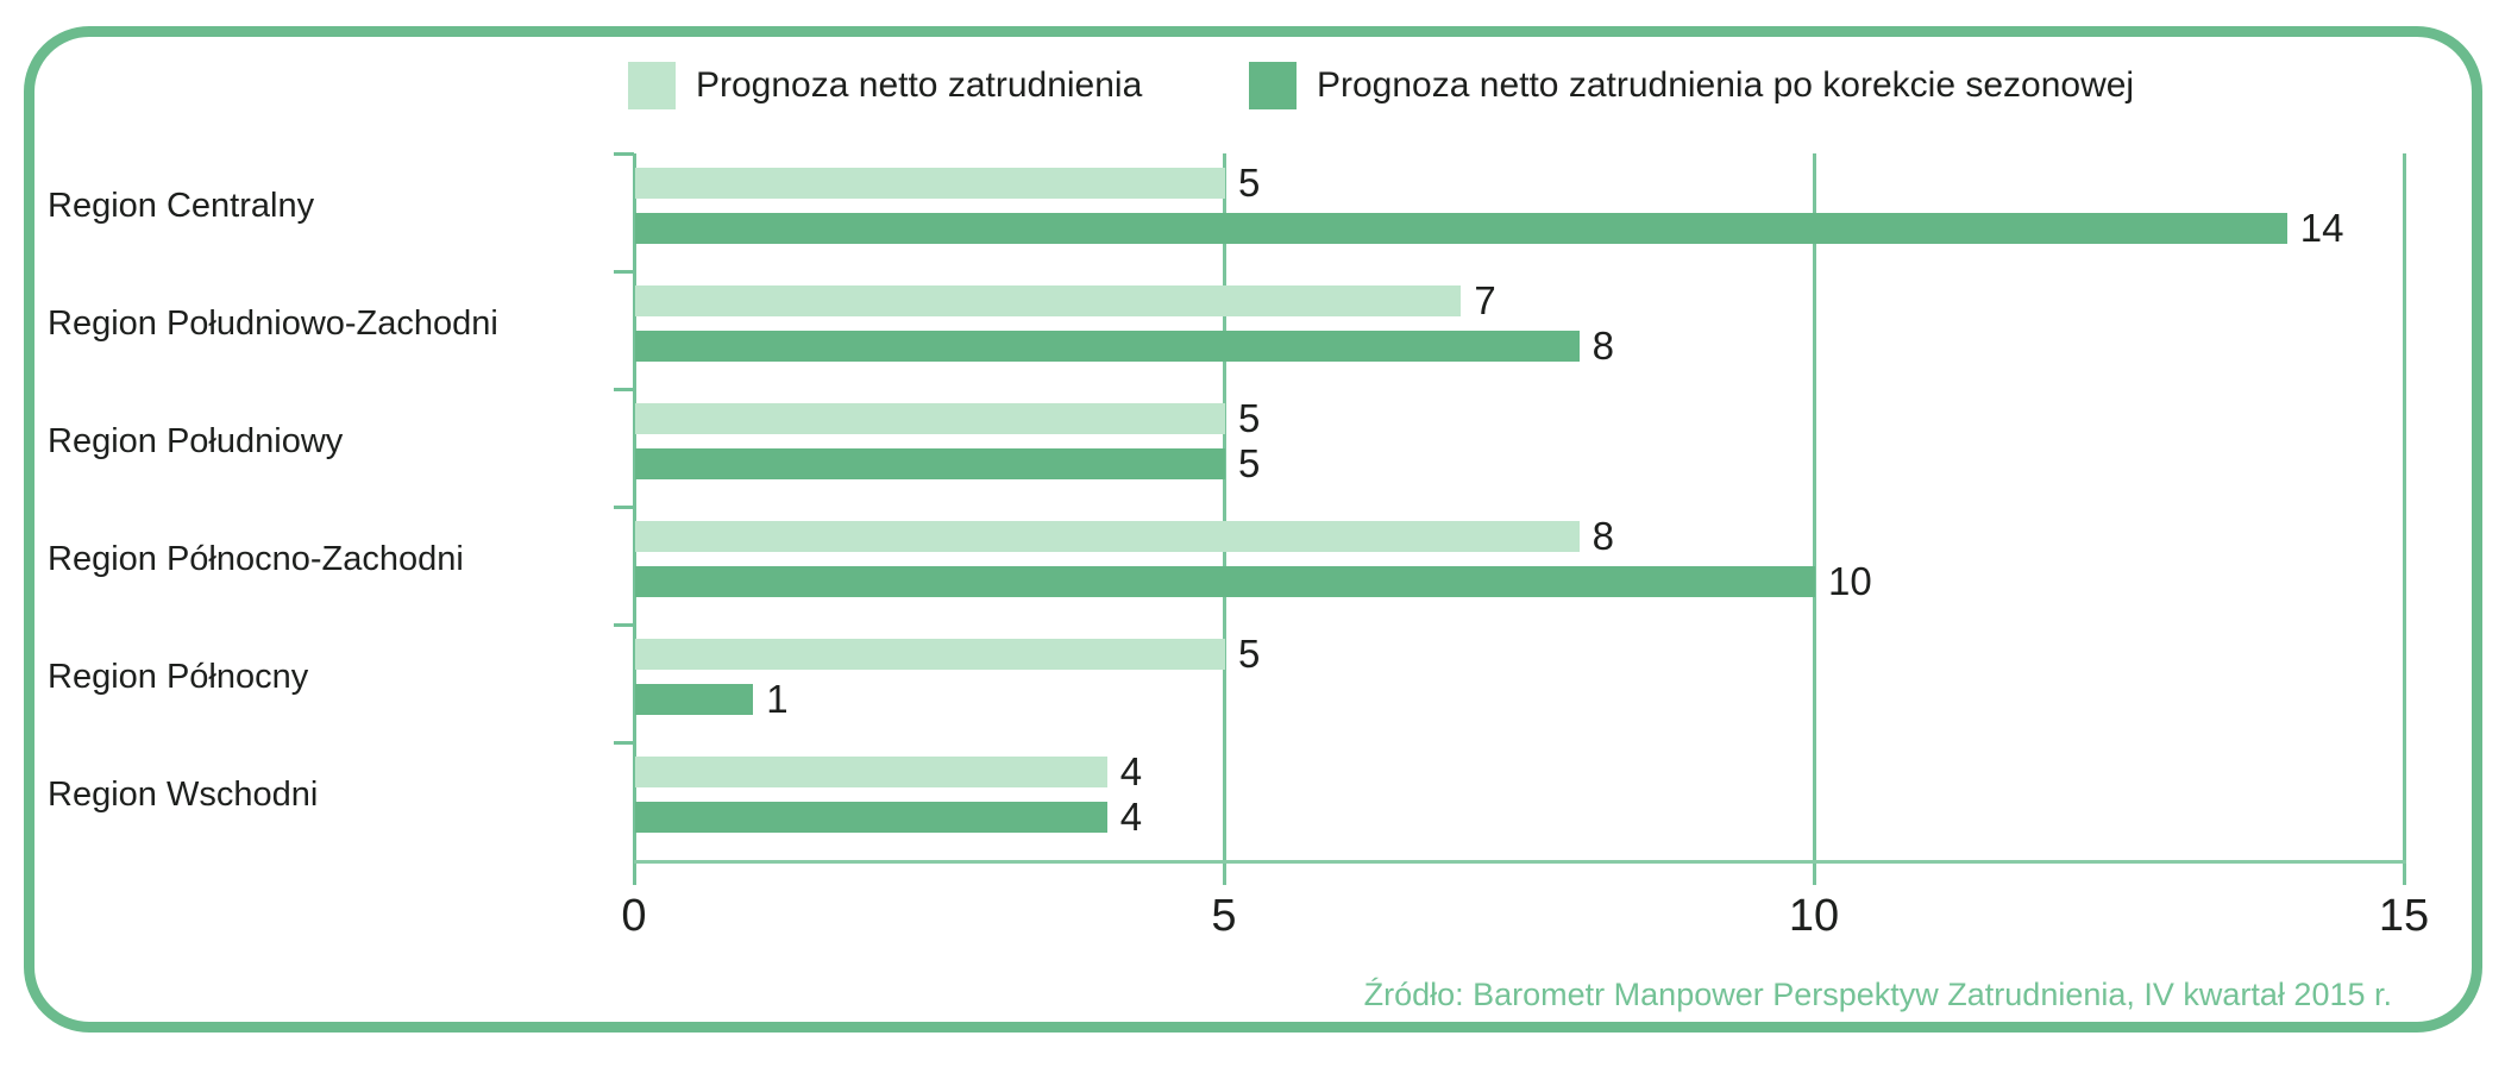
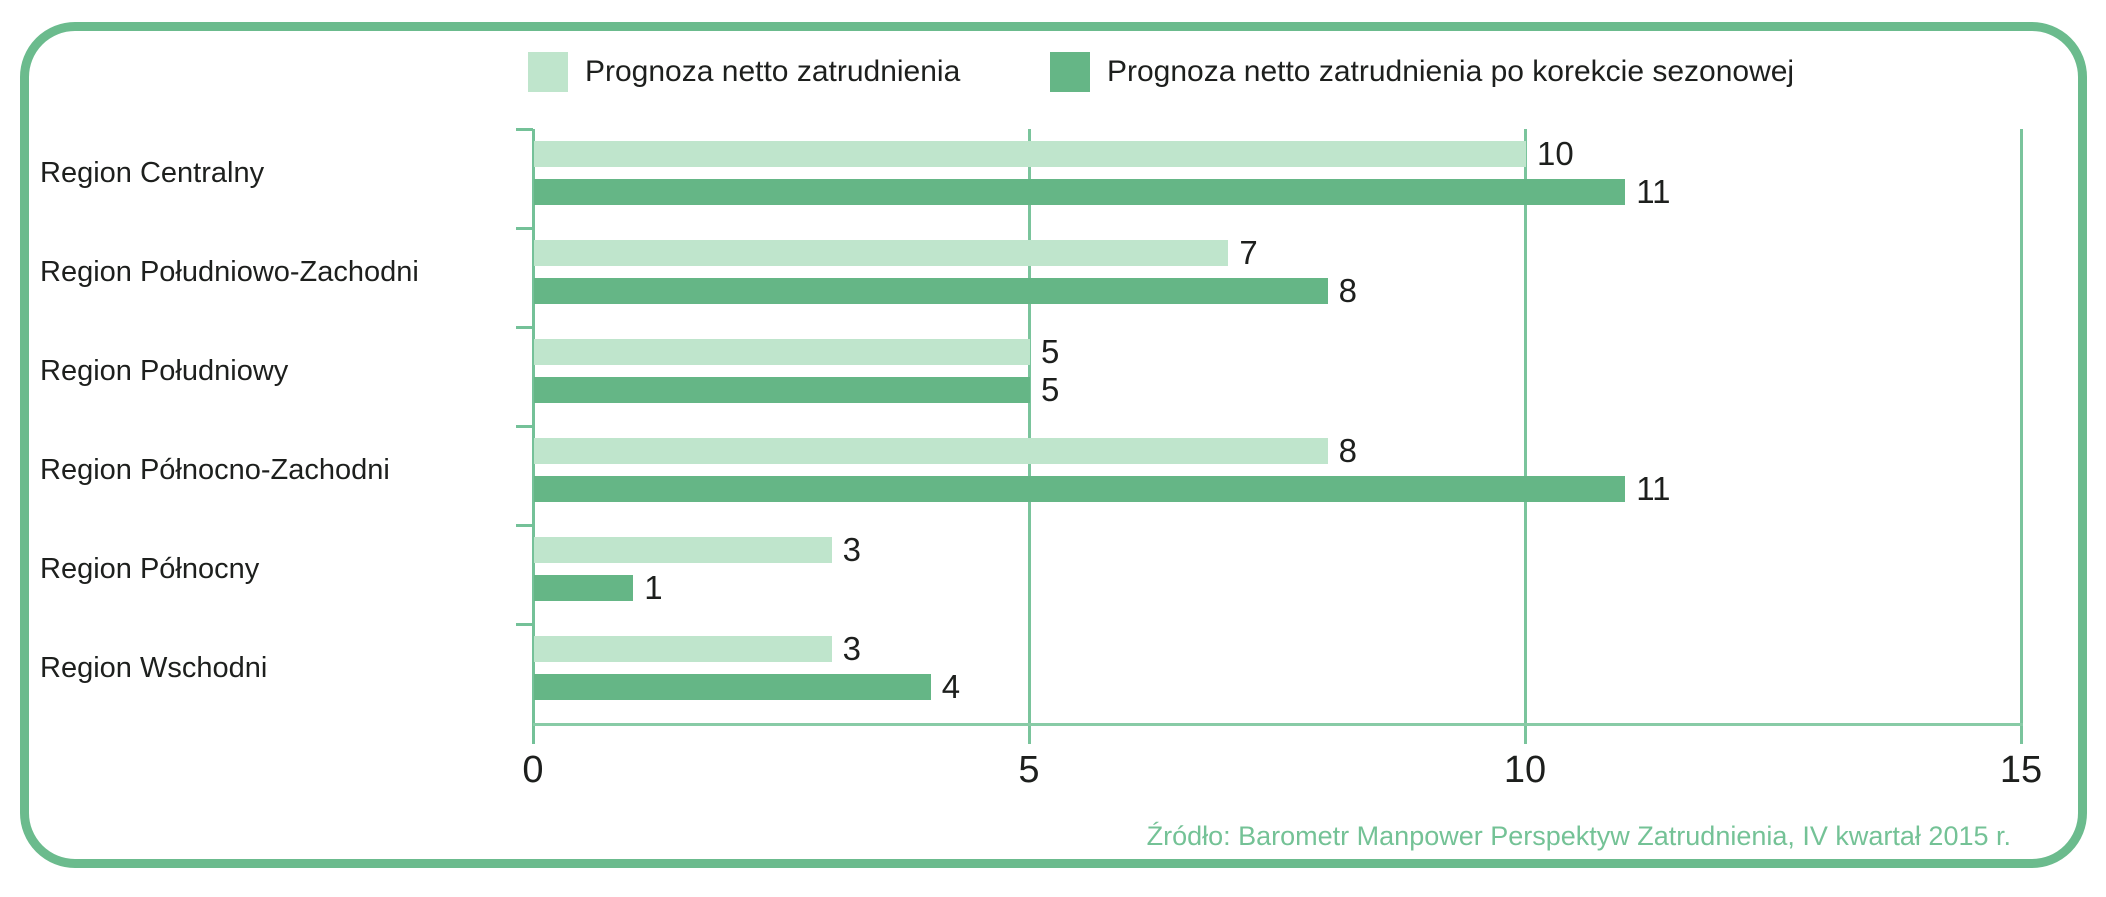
Prognoza netto zatrudnienia/Region Centralny: 5 -> 10
Prognoza netto zatrudnienia po korekcie sezonowej/Region Centralny: 14 -> 11
Prognoza netto zatrudnienia po korekcie sezonowej/Region Północno-Zachodni: 10 -> 11
Prognoza netto zatrudnienia/Region Północny: 5 -> 3
Prognoza netto zatrudnienia/Region Wschodni: 4 -> 3
